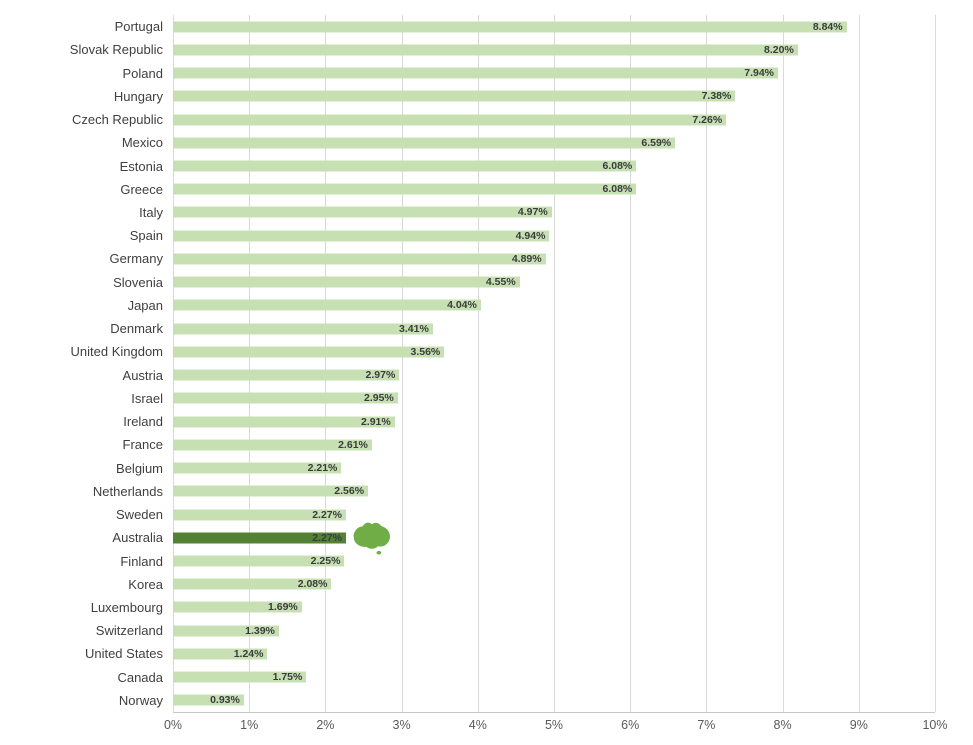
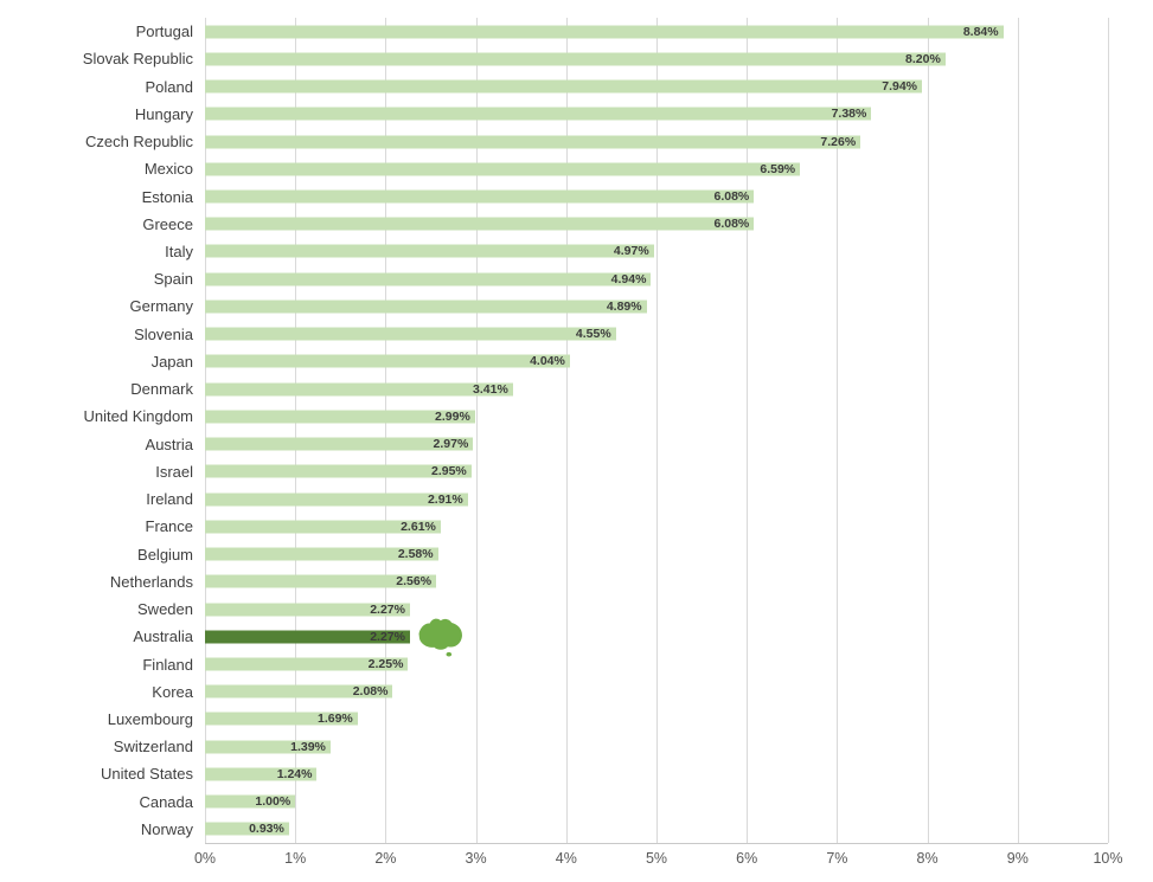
United Kingdom: 3.56% -> 2.99%
Belgium: 2.21% -> 2.58%
Canada: 1.75% -> 1.00%
